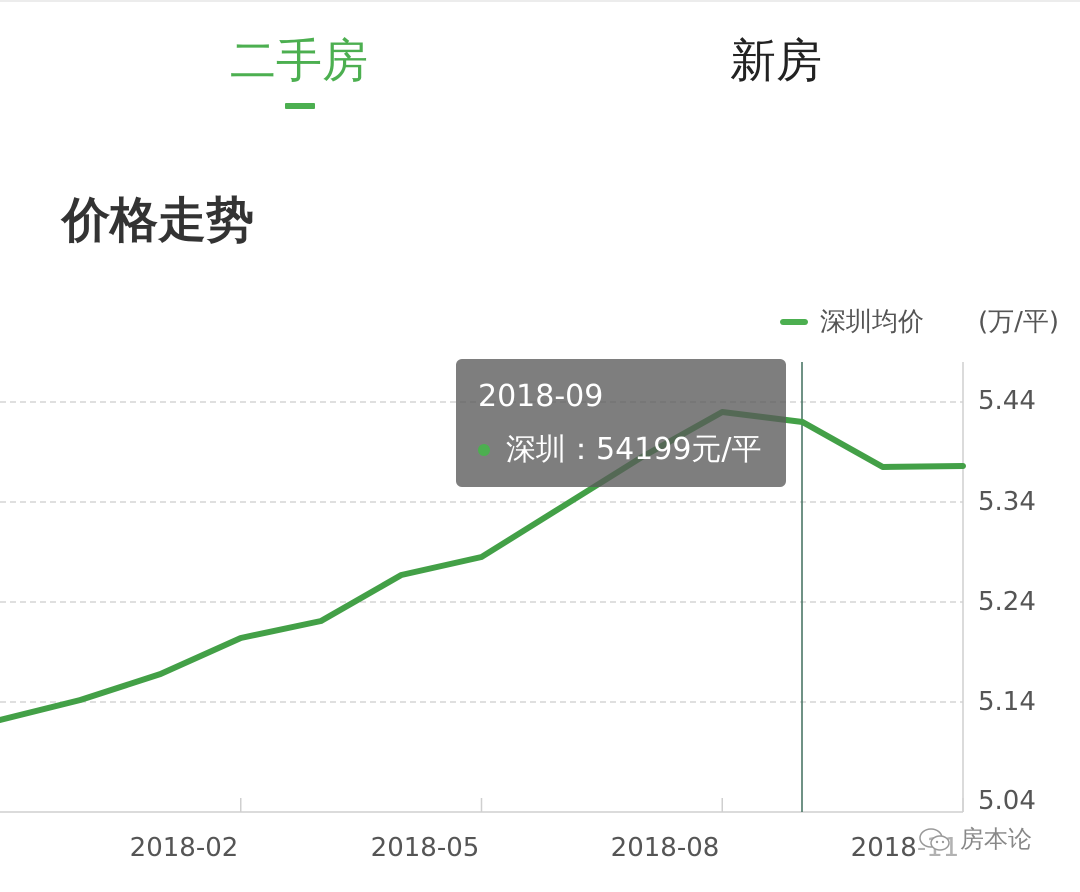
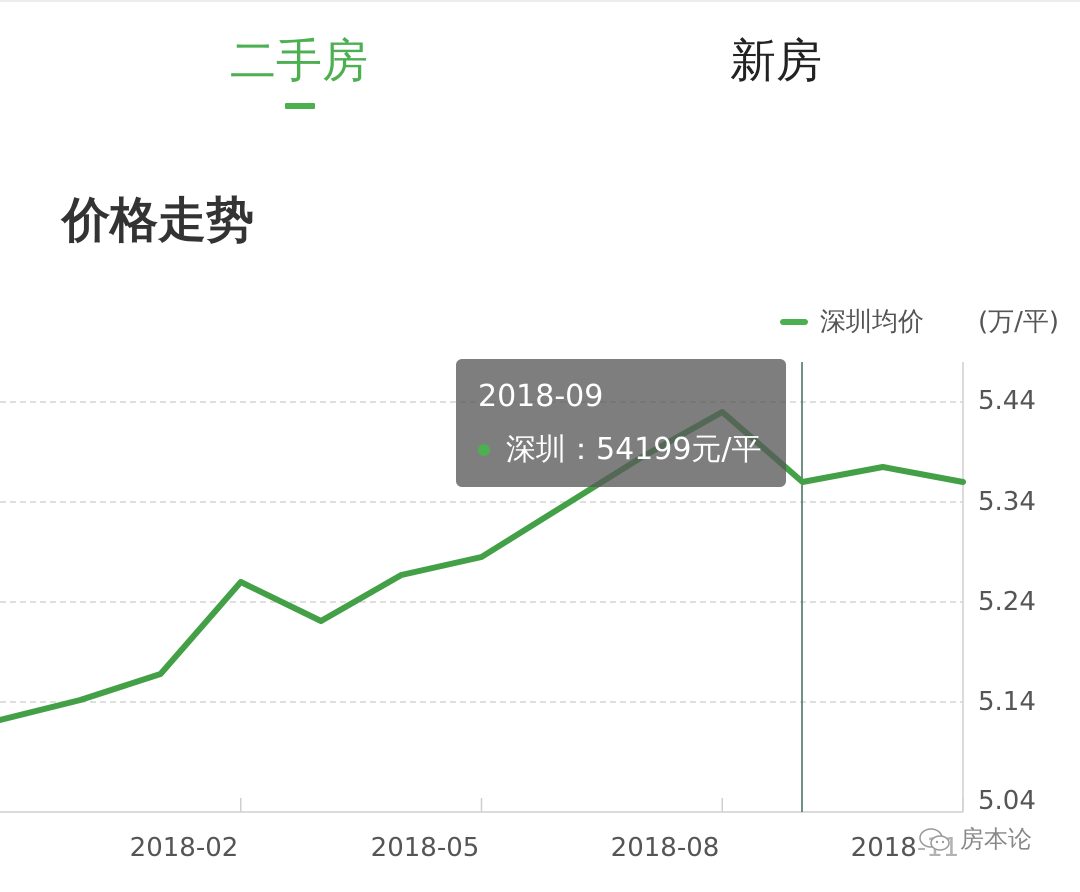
2018-02: 5.20 -> 5.26
2018-09: 5.42 -> 5.36
2018-11: 5.38 -> 5.36
